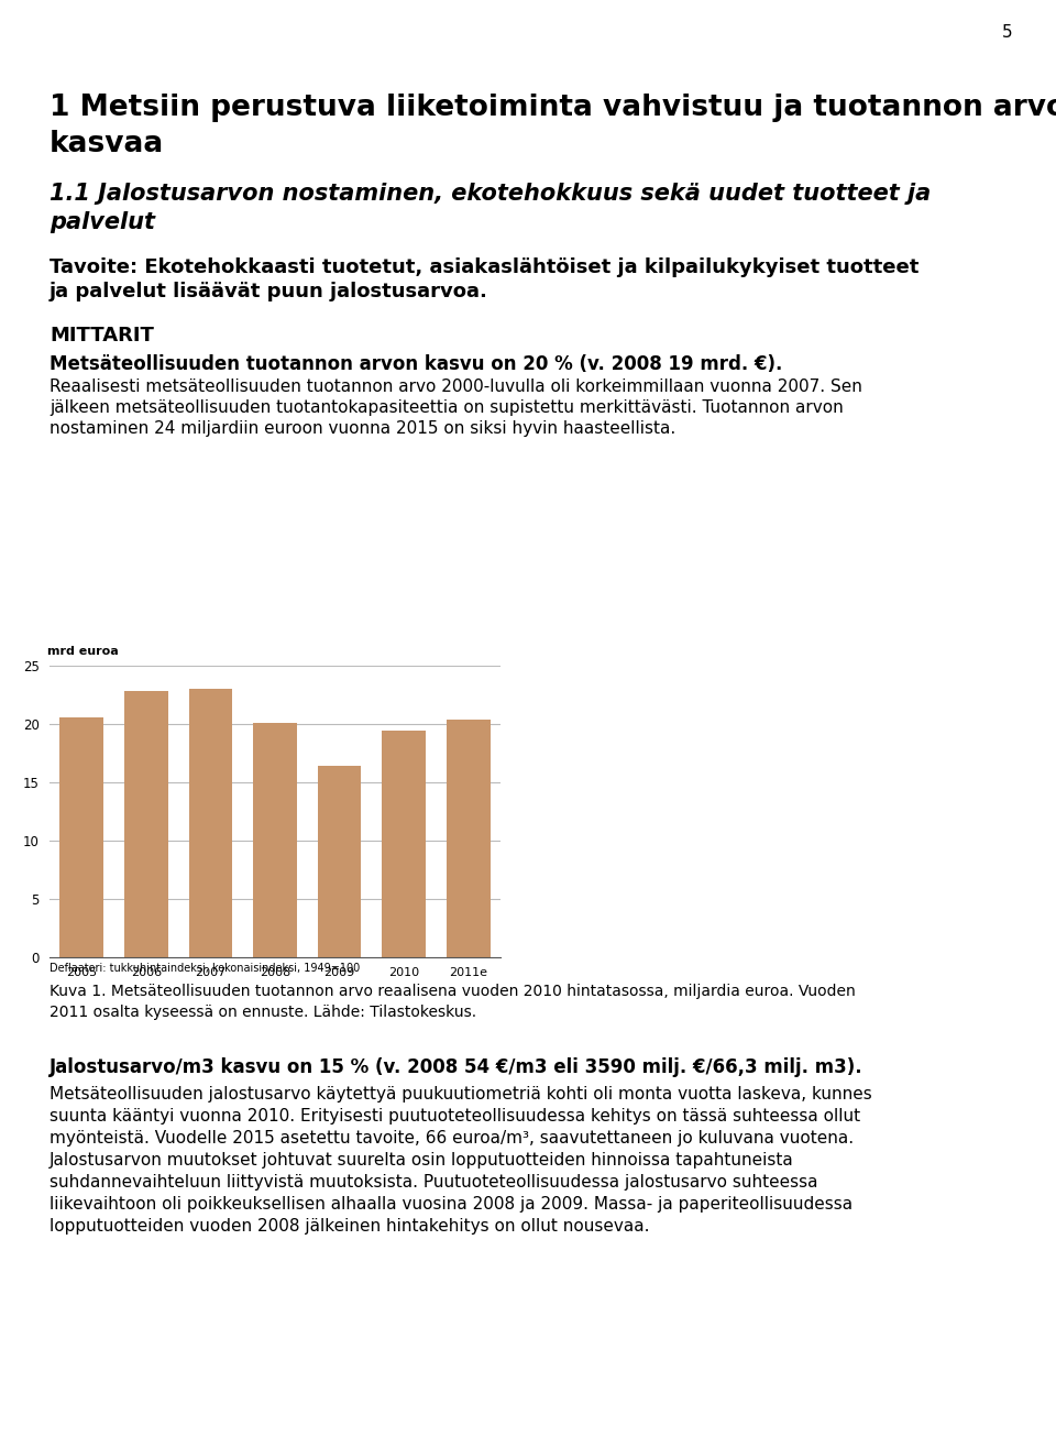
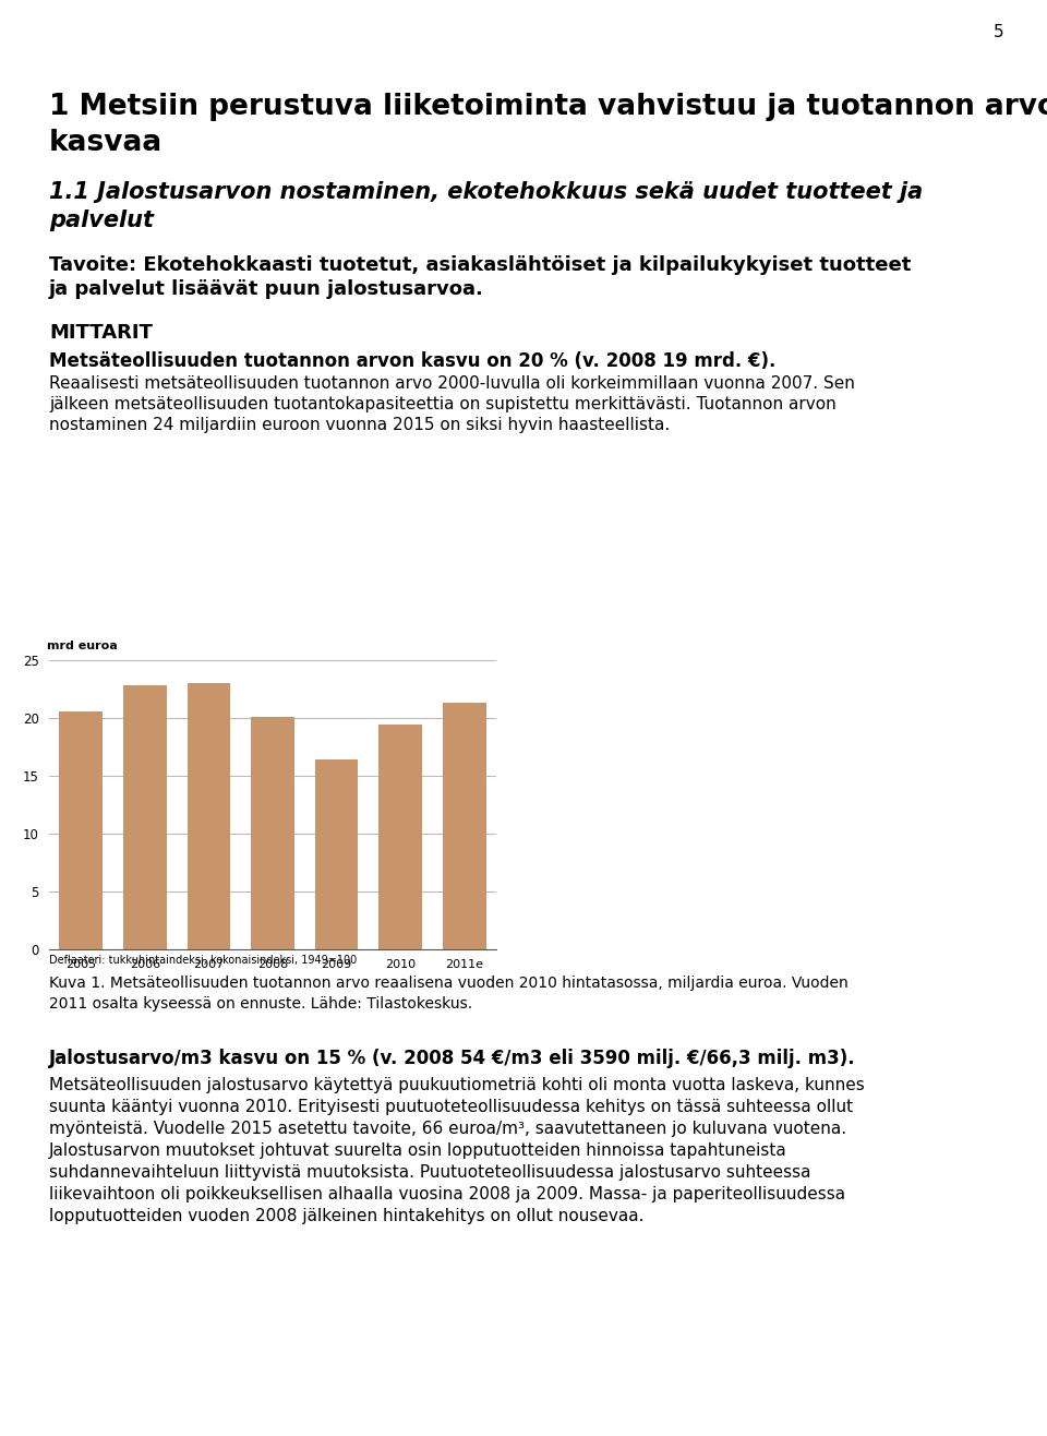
2011e: 20.4 -> 21.3
